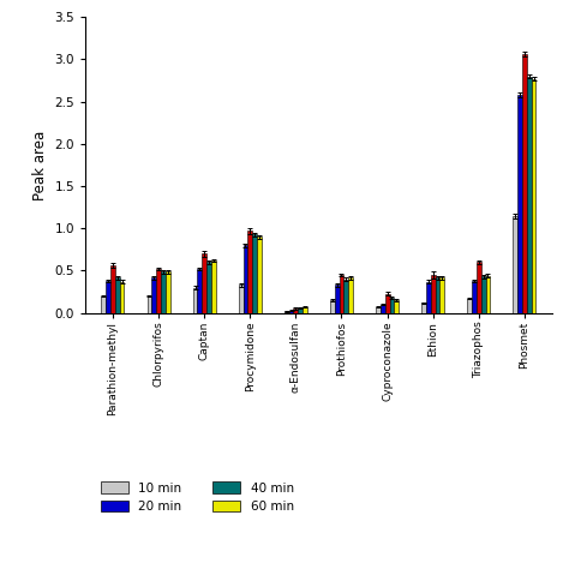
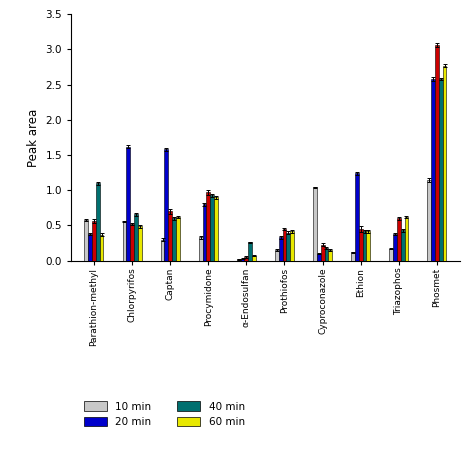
10 min/Parathion-methyl: 0.20 -> 0.58
40 min/Parathion-methyl: 0.42 -> 1.10
10 min/Chlorpyrifos: 0.20 -> 0.56
20 min/Chlorpyrifos: 0.42 -> 1.62
40 min/Chlorpyrifos: 0.49 -> 0.66
20 min/Captan: 0.52 -> 1.58
40 min/α-Endosulfan: 0.06 -> 0.26
10 min/Cyproconazole: 0.07 -> 1.04
20 min/Ethion: 0.37 -> 1.24
60 min/Triazophos: 0.44 -> 0.62
40 min/Phosmet: 2.80 -> 2.58
